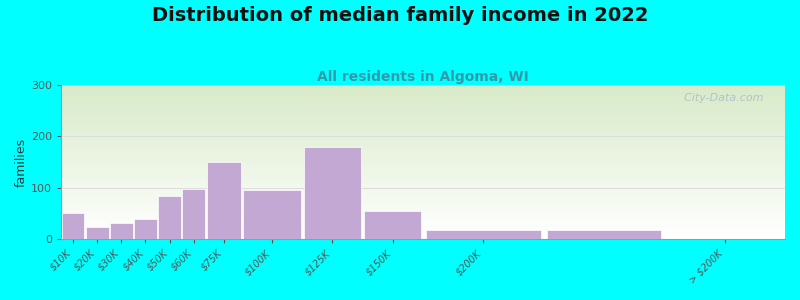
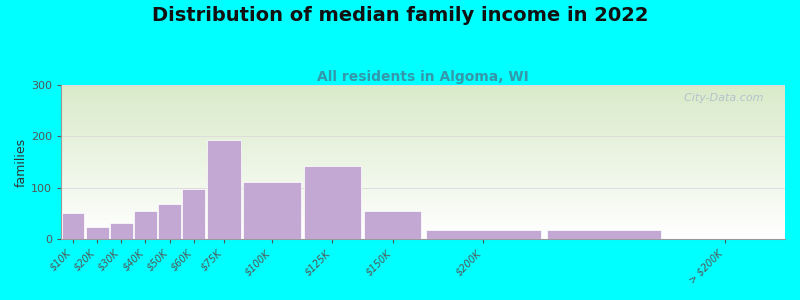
$40K: 38 -> 55
$50K: 84 -> 68
$75K: 150 -> 192
$100K: 96 -> 110
$125K: 180 -> 143
